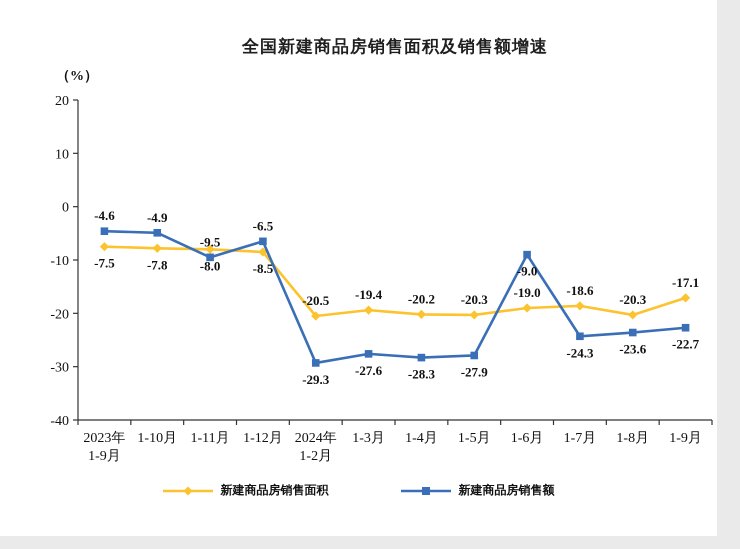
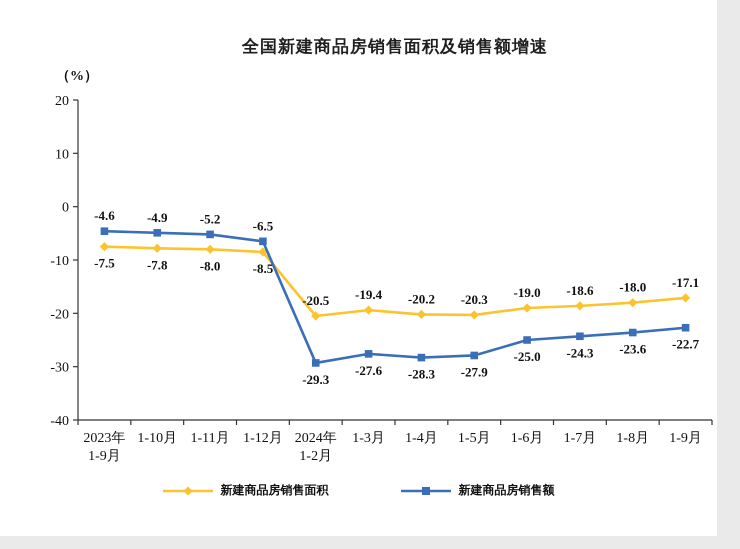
新建商品房销售额/1-11月: -9.5 -> -5.2
新建商品房销售额/1-6月: -9.0 -> -25.0
新建商品房销售面积/1-8月: -20.3 -> -18.0
